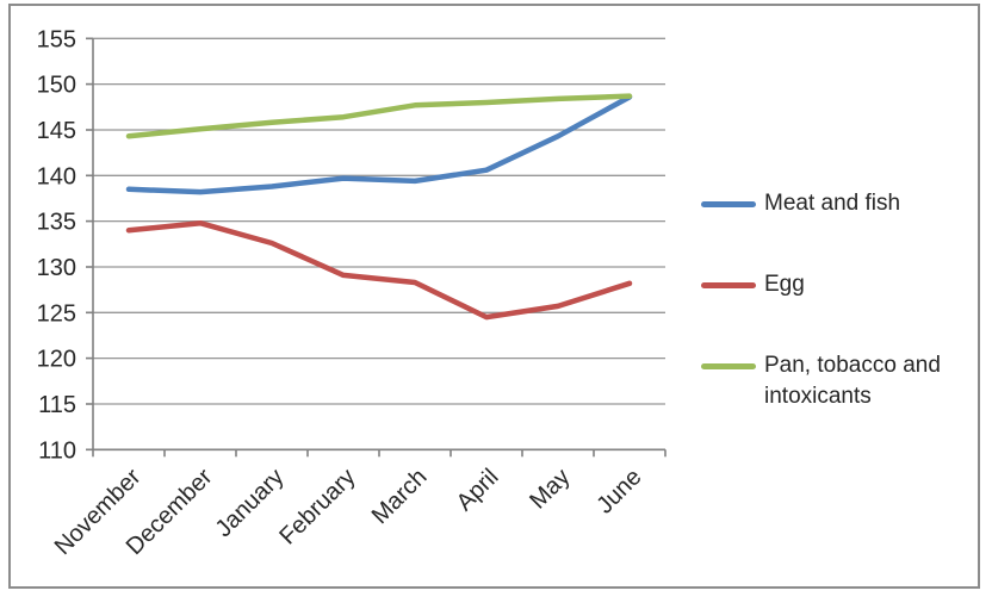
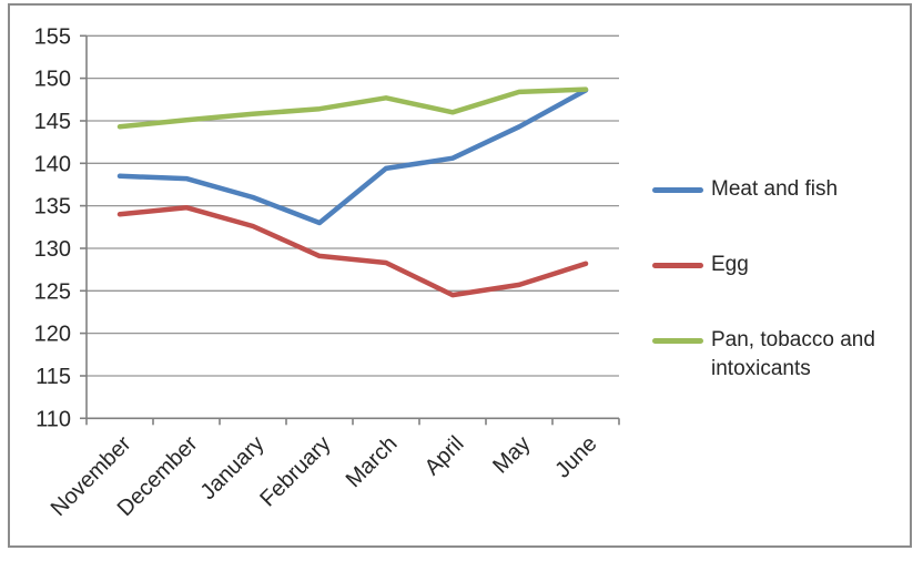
Meat and fish/January: 139 -> 136
Meat and fish/February: 140 -> 133
Pan, tobacco and intoxicants/April: 148 -> 146
